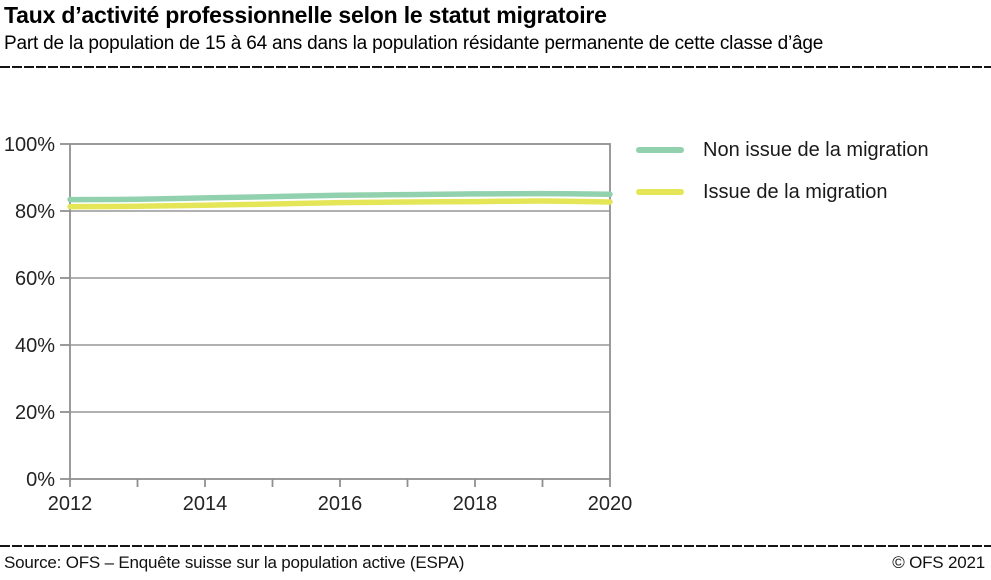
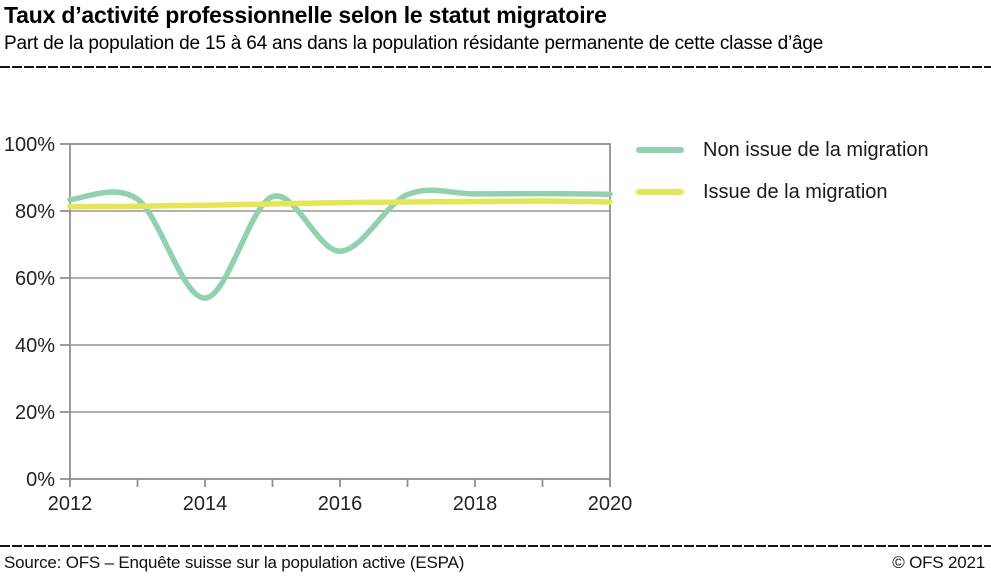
Non issue de la migration/2014: 84% -> 54%
Non issue de la migration/2016: 85% -> 68%
